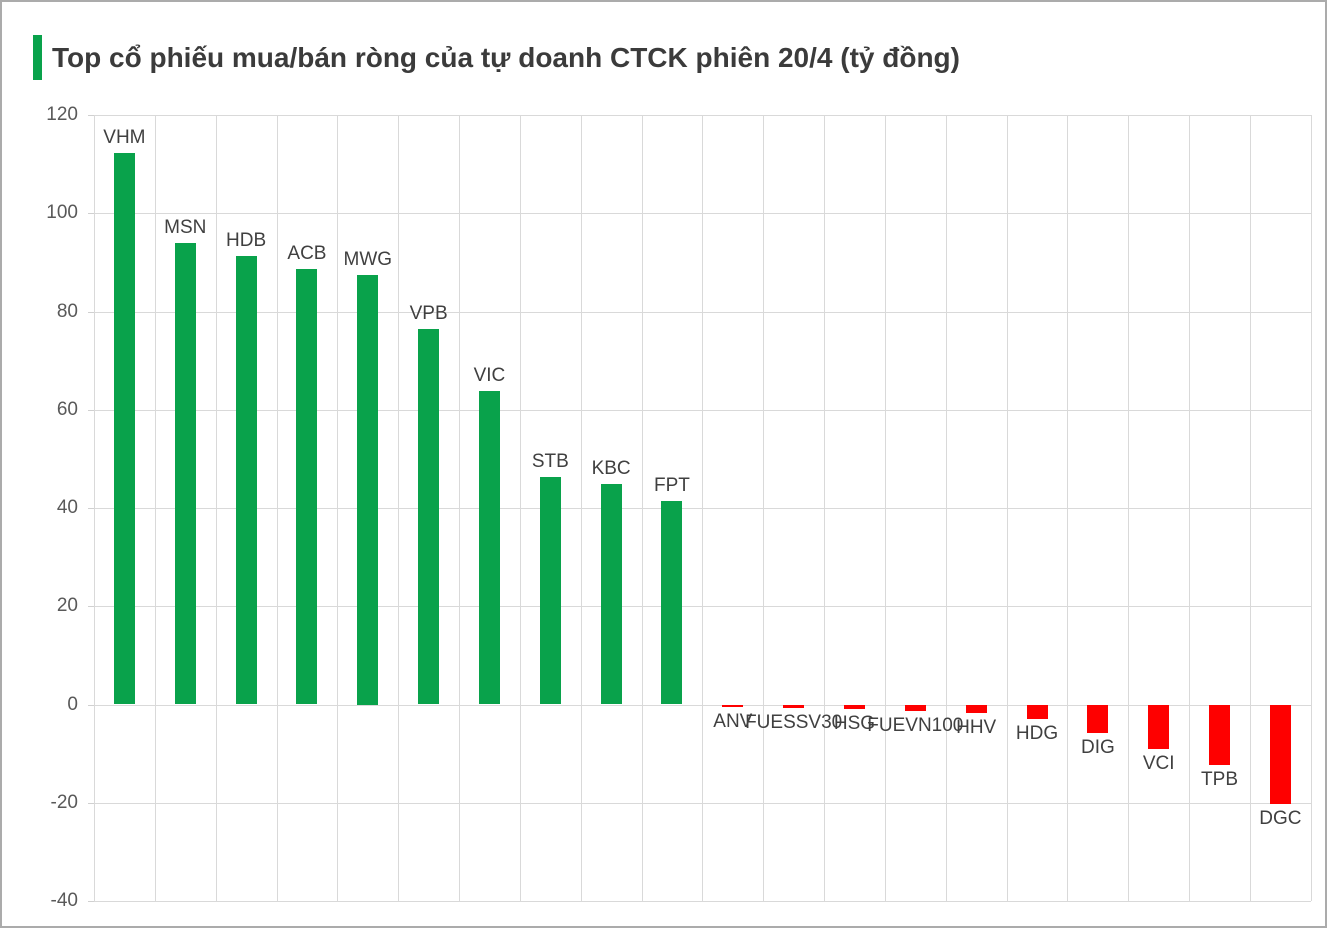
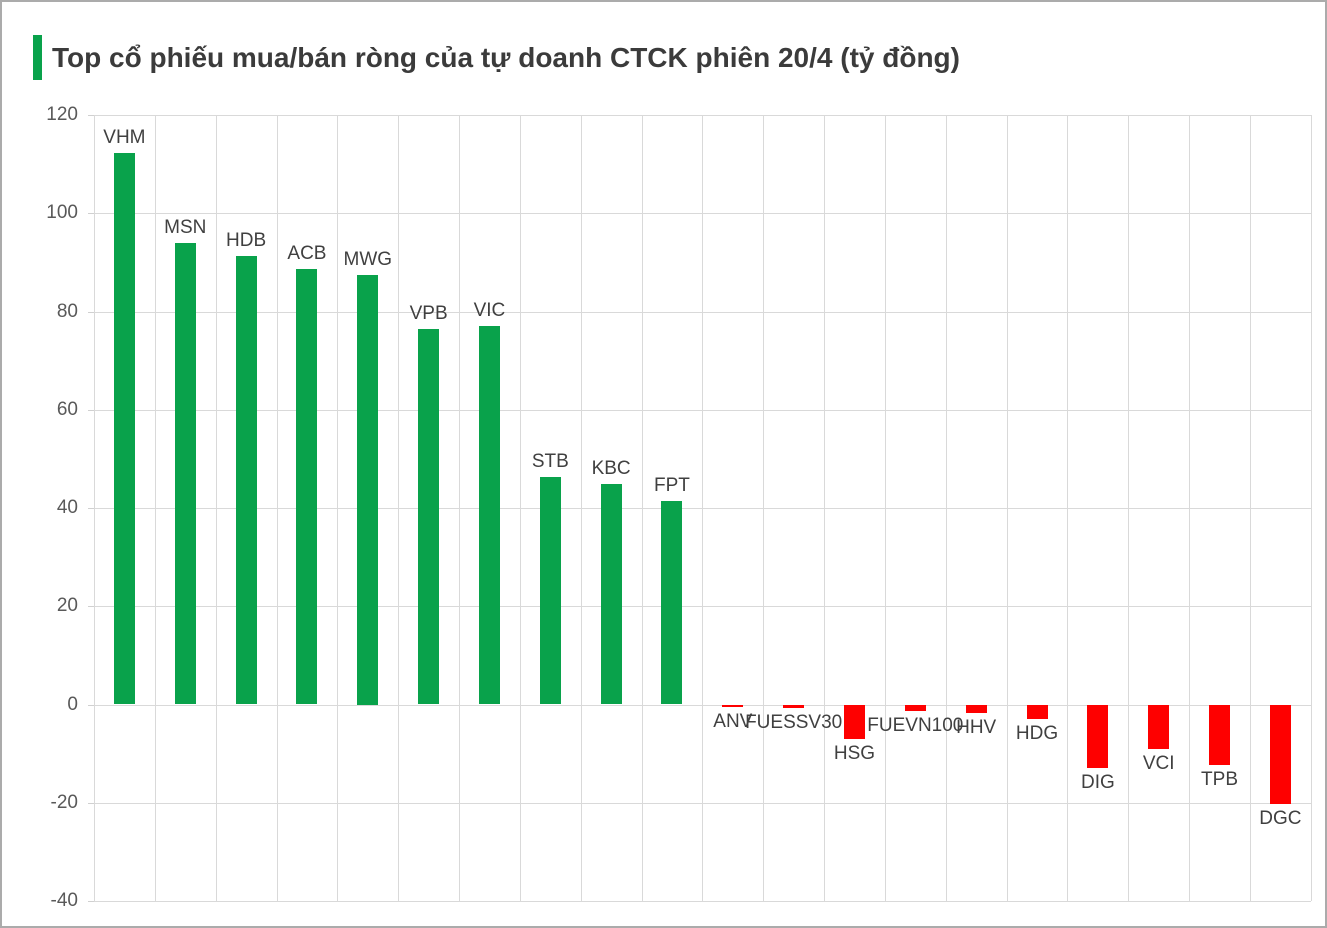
VIC: 64 -> 77
HSG: -1 -> -7
DIG: -6 -> -13
